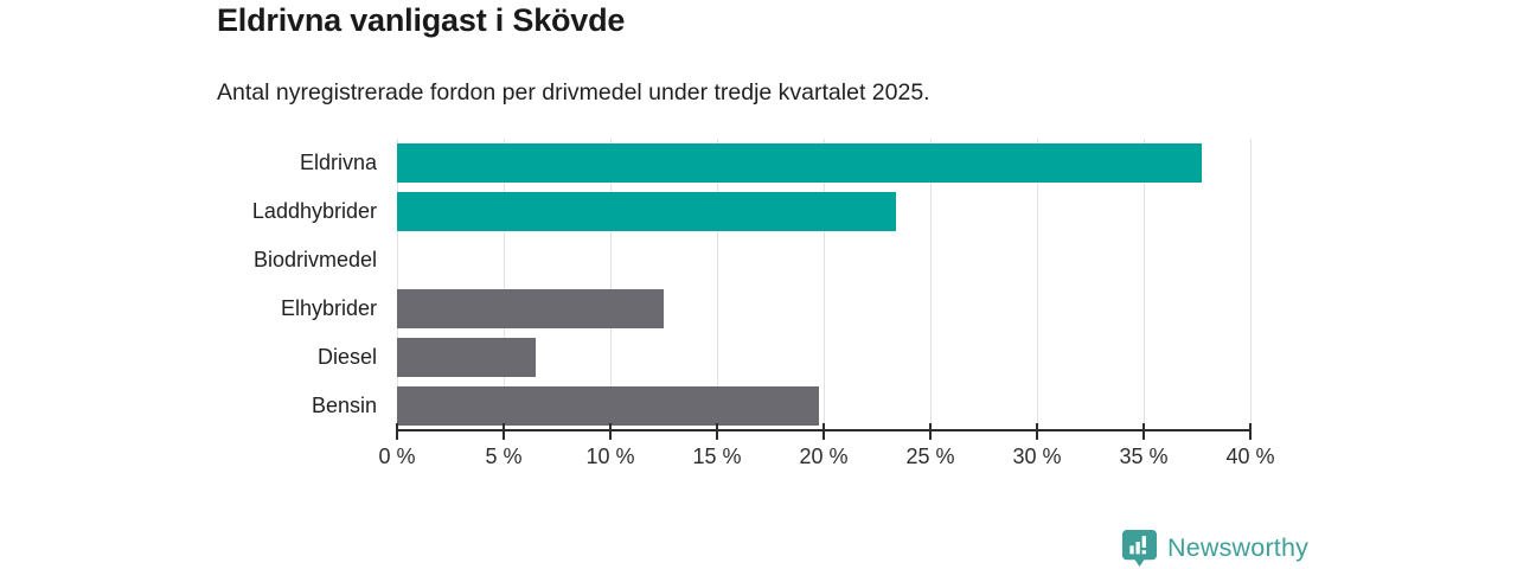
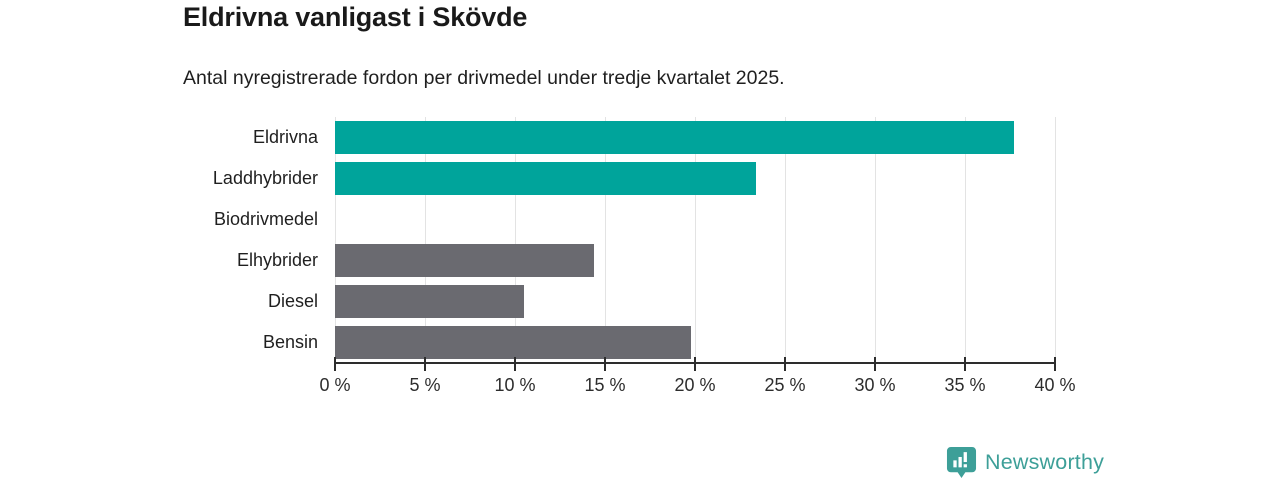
Elhybrider: 12.5% -> 14.4%
Diesel: 6.5% -> 10.5%
